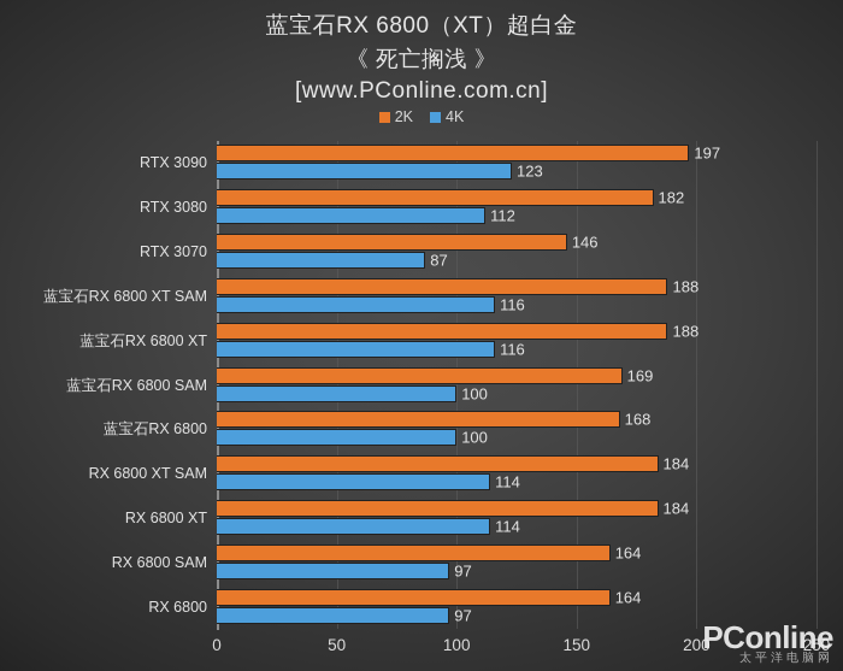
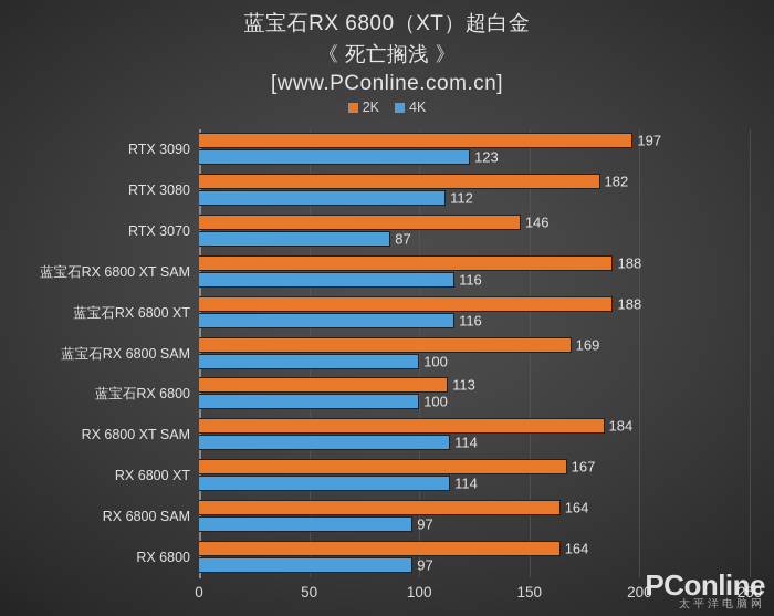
2K/蓝宝石RX 6800: 168 -> 113
2K/RX 6800 XT: 184 -> 167
